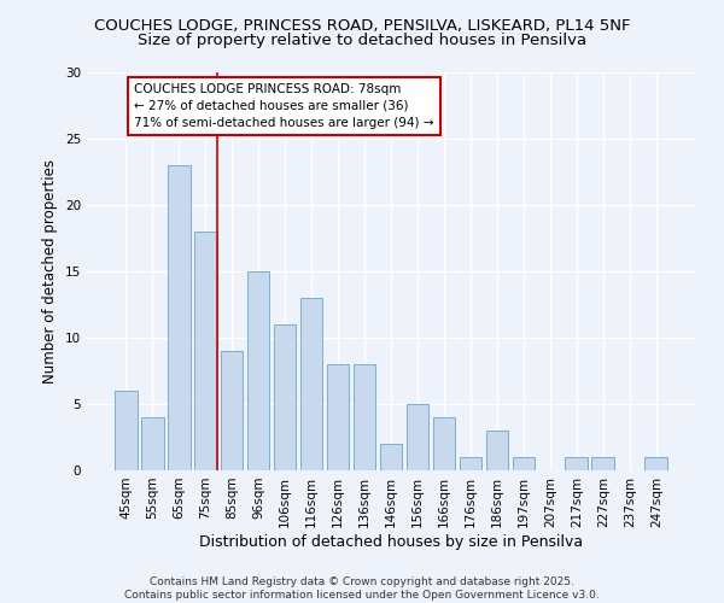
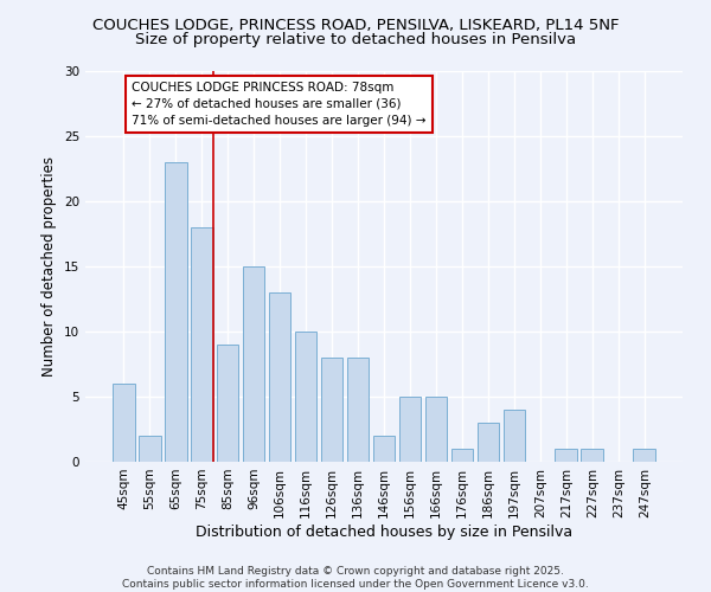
55sqm: 4 -> 2
106sqm: 11 -> 13
116sqm: 13 -> 10
166sqm: 4 -> 5
197sqm: 1 -> 4
